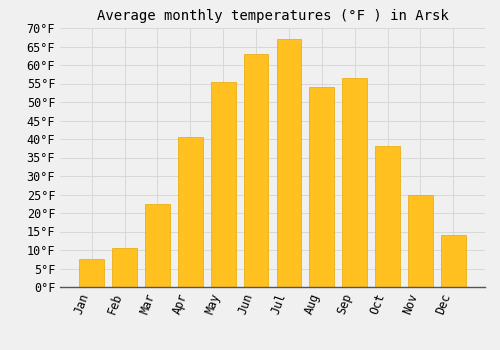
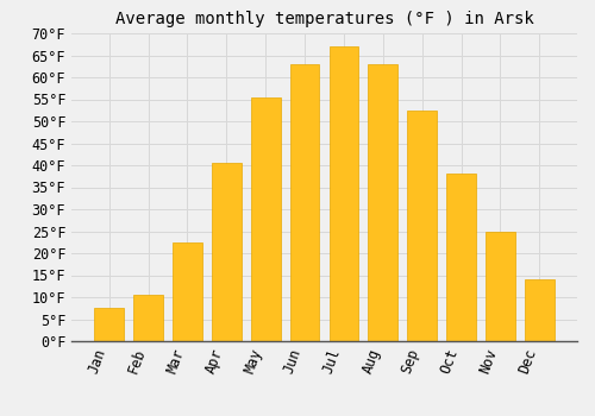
Aug: 54.0°F -> 63.0°F
Sep: 56.5°F -> 52.5°F
